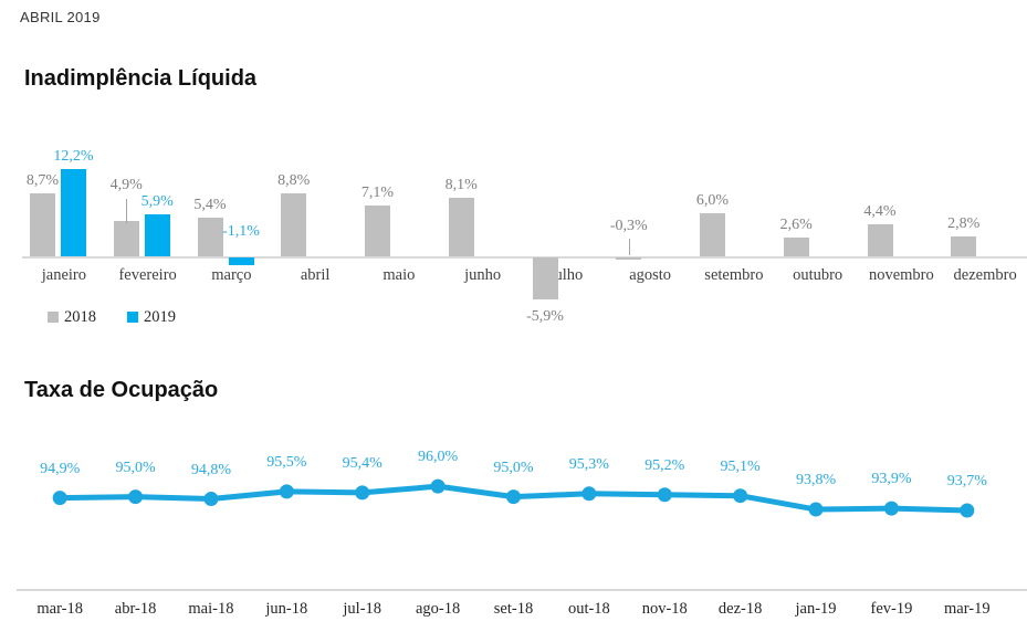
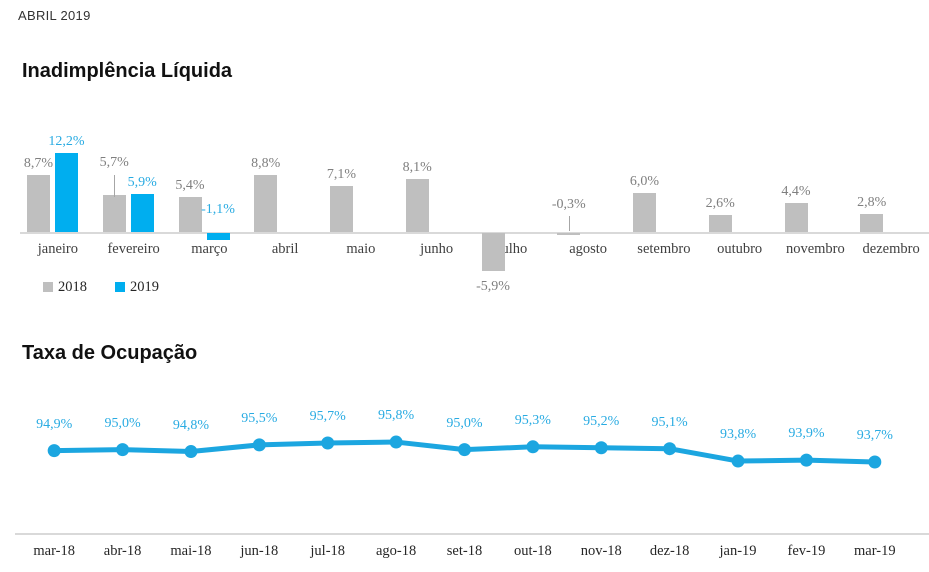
Inadimplência Líquida/2018/fevereiro: 4,9% -> 5,7%
Taxa de Ocupação/jul-18: 95,4% -> 95,7%
Taxa de Ocupação/ago-18: 96,0% -> 95,8%
